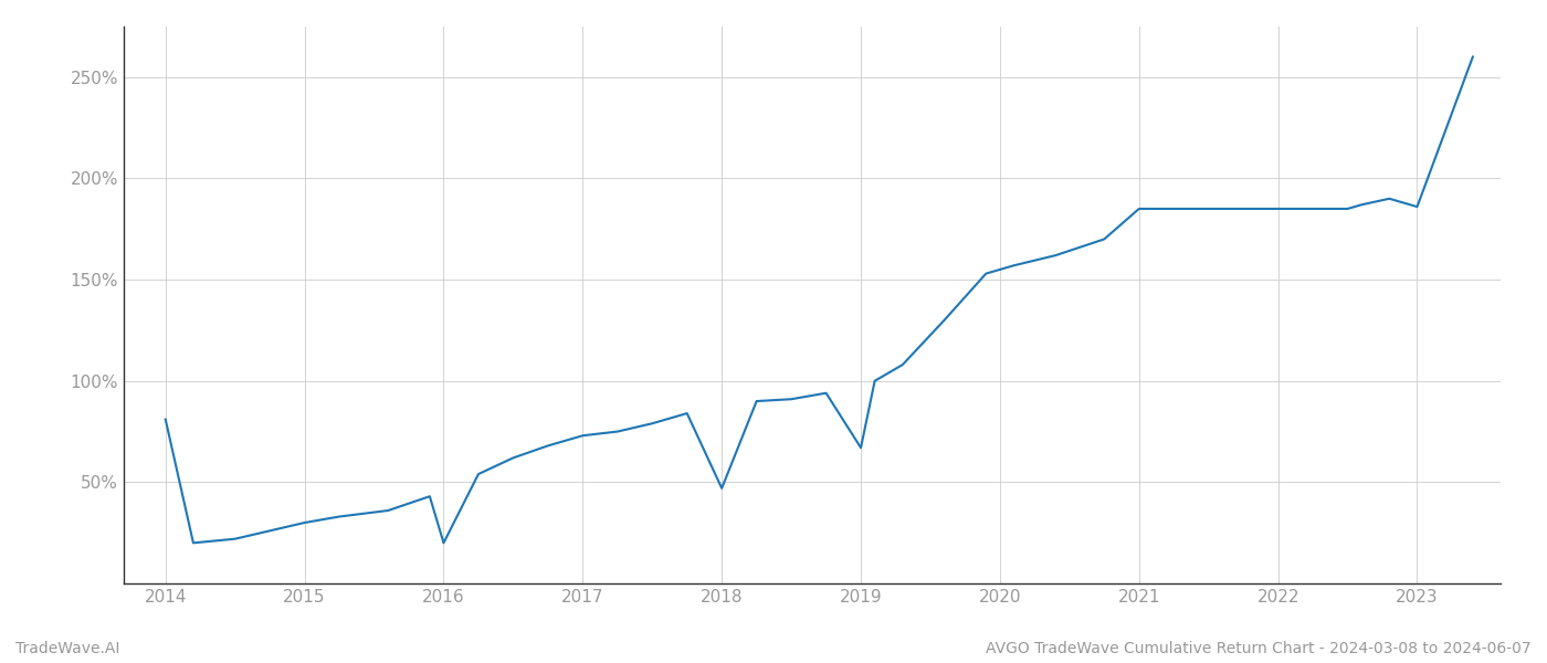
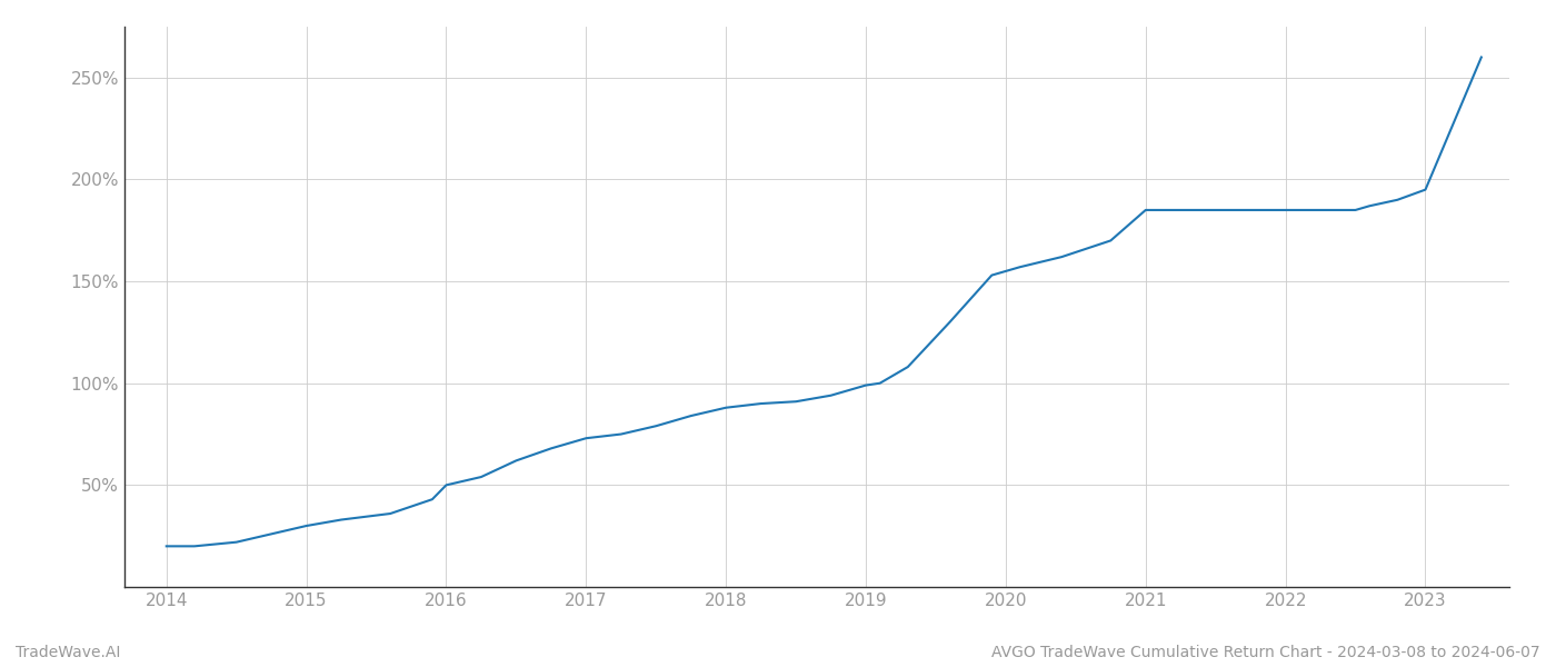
2014: 81% -> 20%
2016: 20% -> 50%
2018: 47% -> 88%
2019: 67% -> 99%
2023: 186% -> 195%
